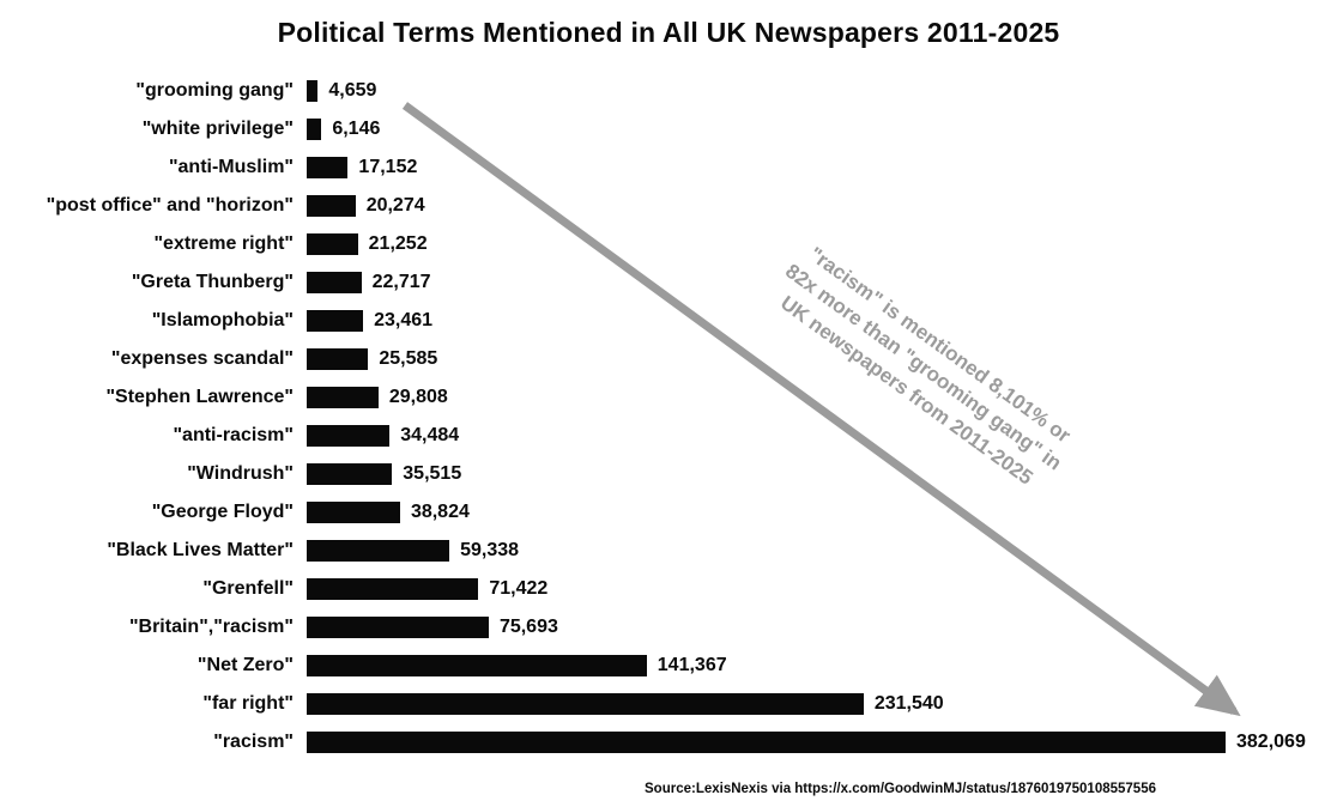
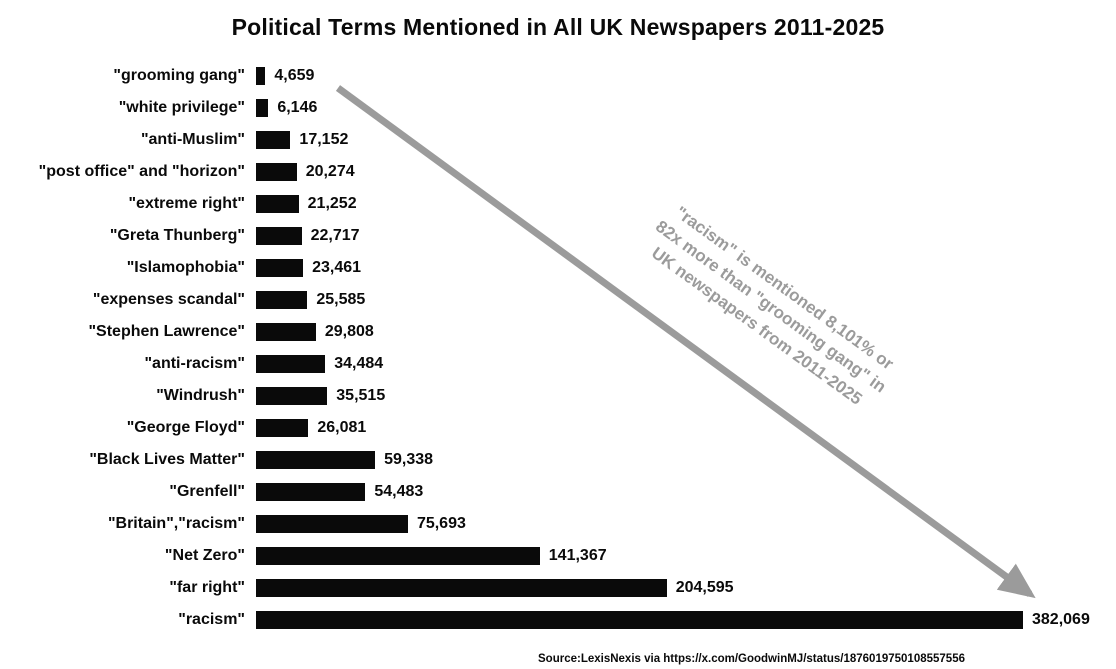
"George Floyd": 38,824 -> 26,081
"Grenfell": 71,422 -> 54,483
"far right": 231,540 -> 204,595
